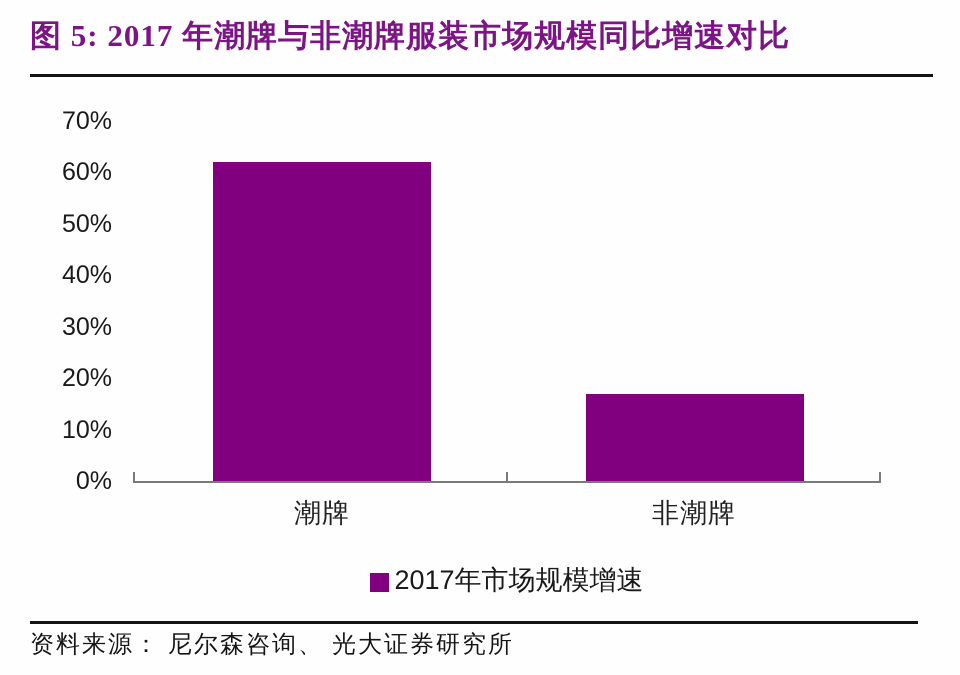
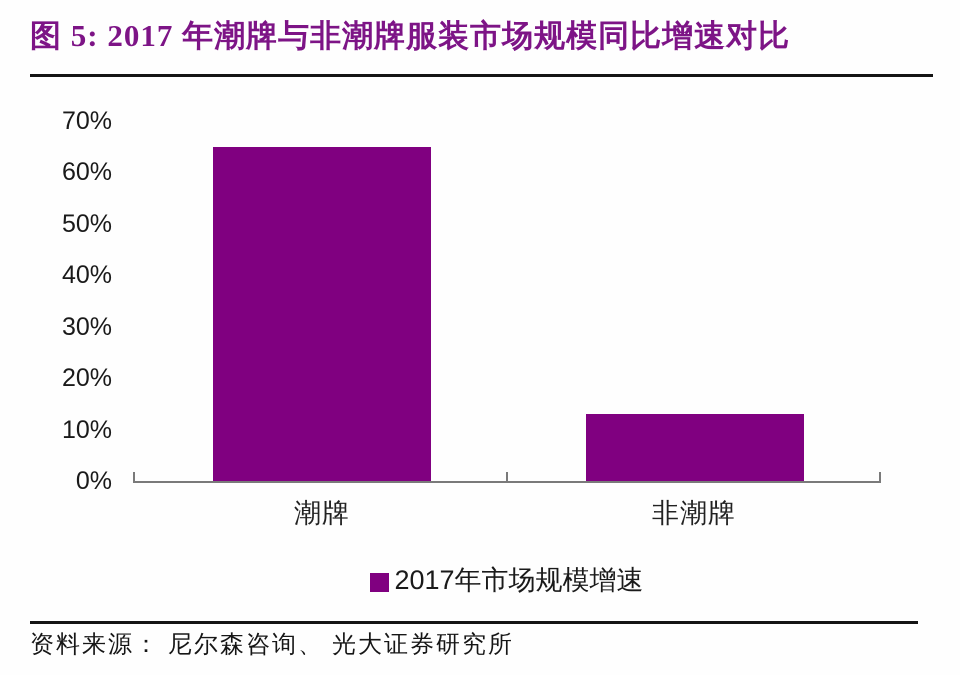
潮牌: 62% -> 65%
非潮牌: 17% -> 13%
